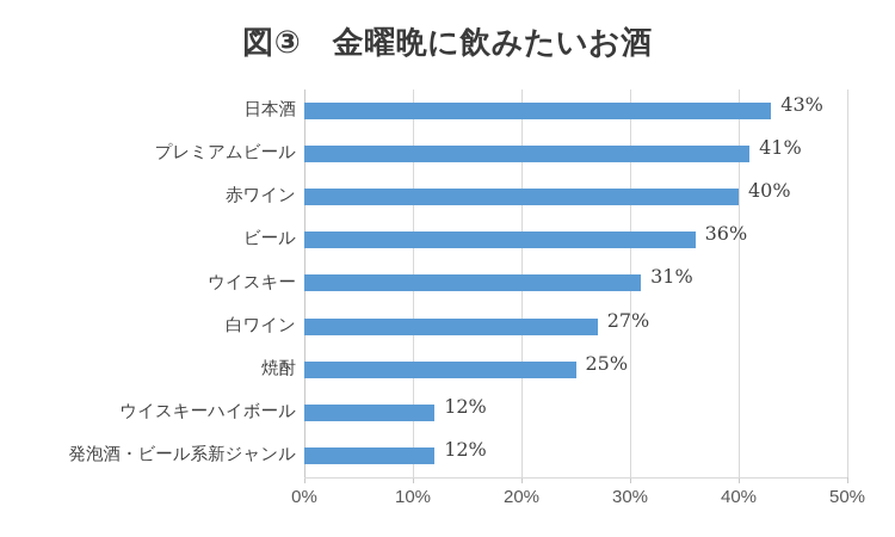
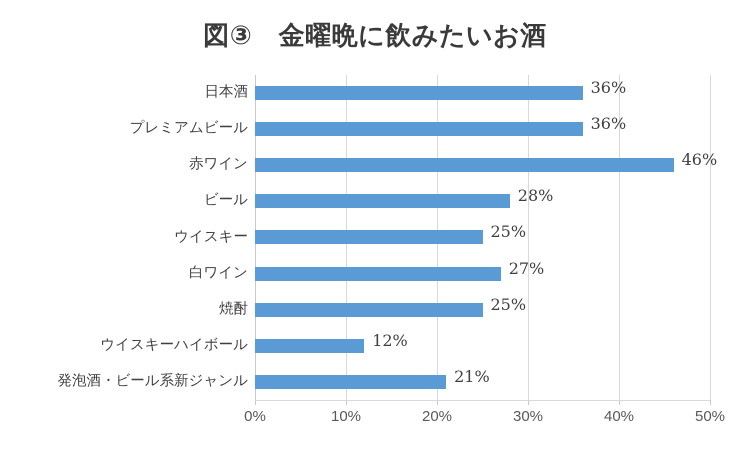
日本酒: 43% -> 36%
プレミアムビール: 41% -> 36%
赤ワイン: 40% -> 46%
ビール: 36% -> 28%
ウイスキー: 31% -> 25%
発泡酒・ビール系新ジャンル: 12% -> 21%
